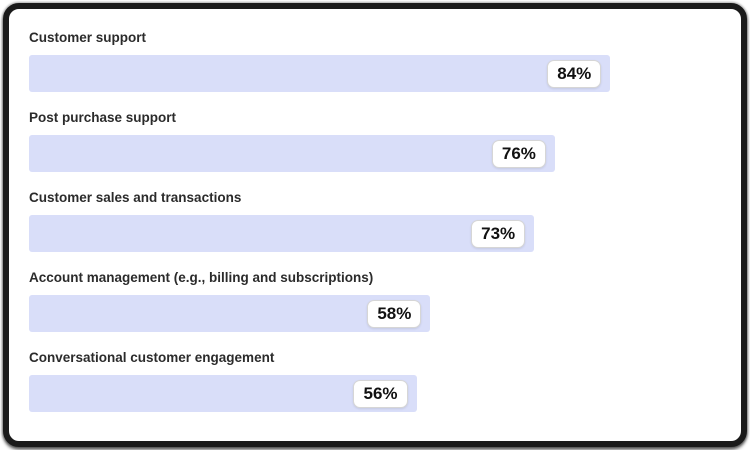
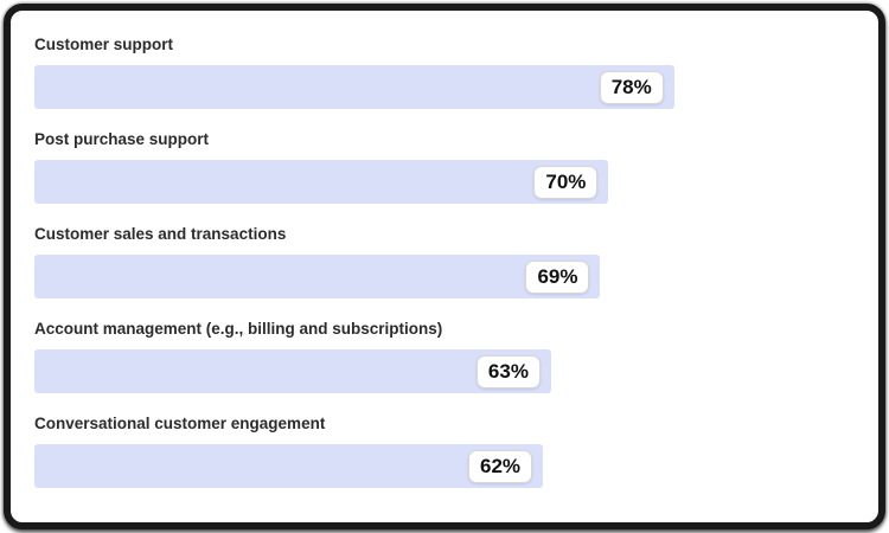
Customer support: 84% -> 78%
Post purchase support: 76% -> 70%
Customer sales and transactions: 73% -> 69%
Account management (e.g., billing and subscriptions): 58% -> 63%
Conversational customer engagement: 56% -> 62%
